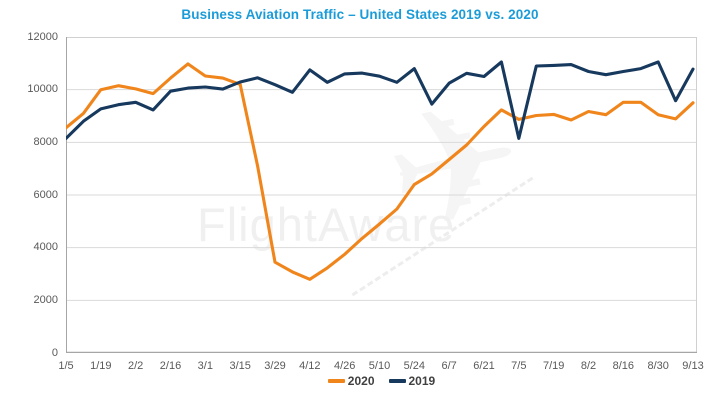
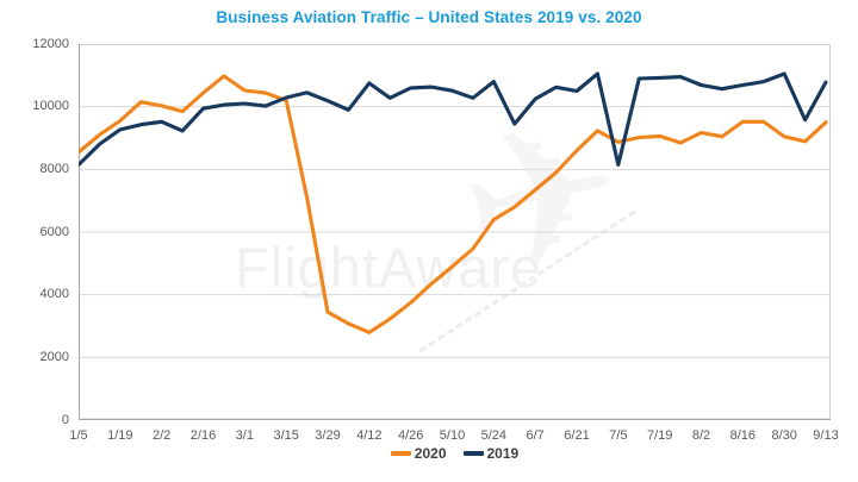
2020/1/19: 10000 -> 9600
